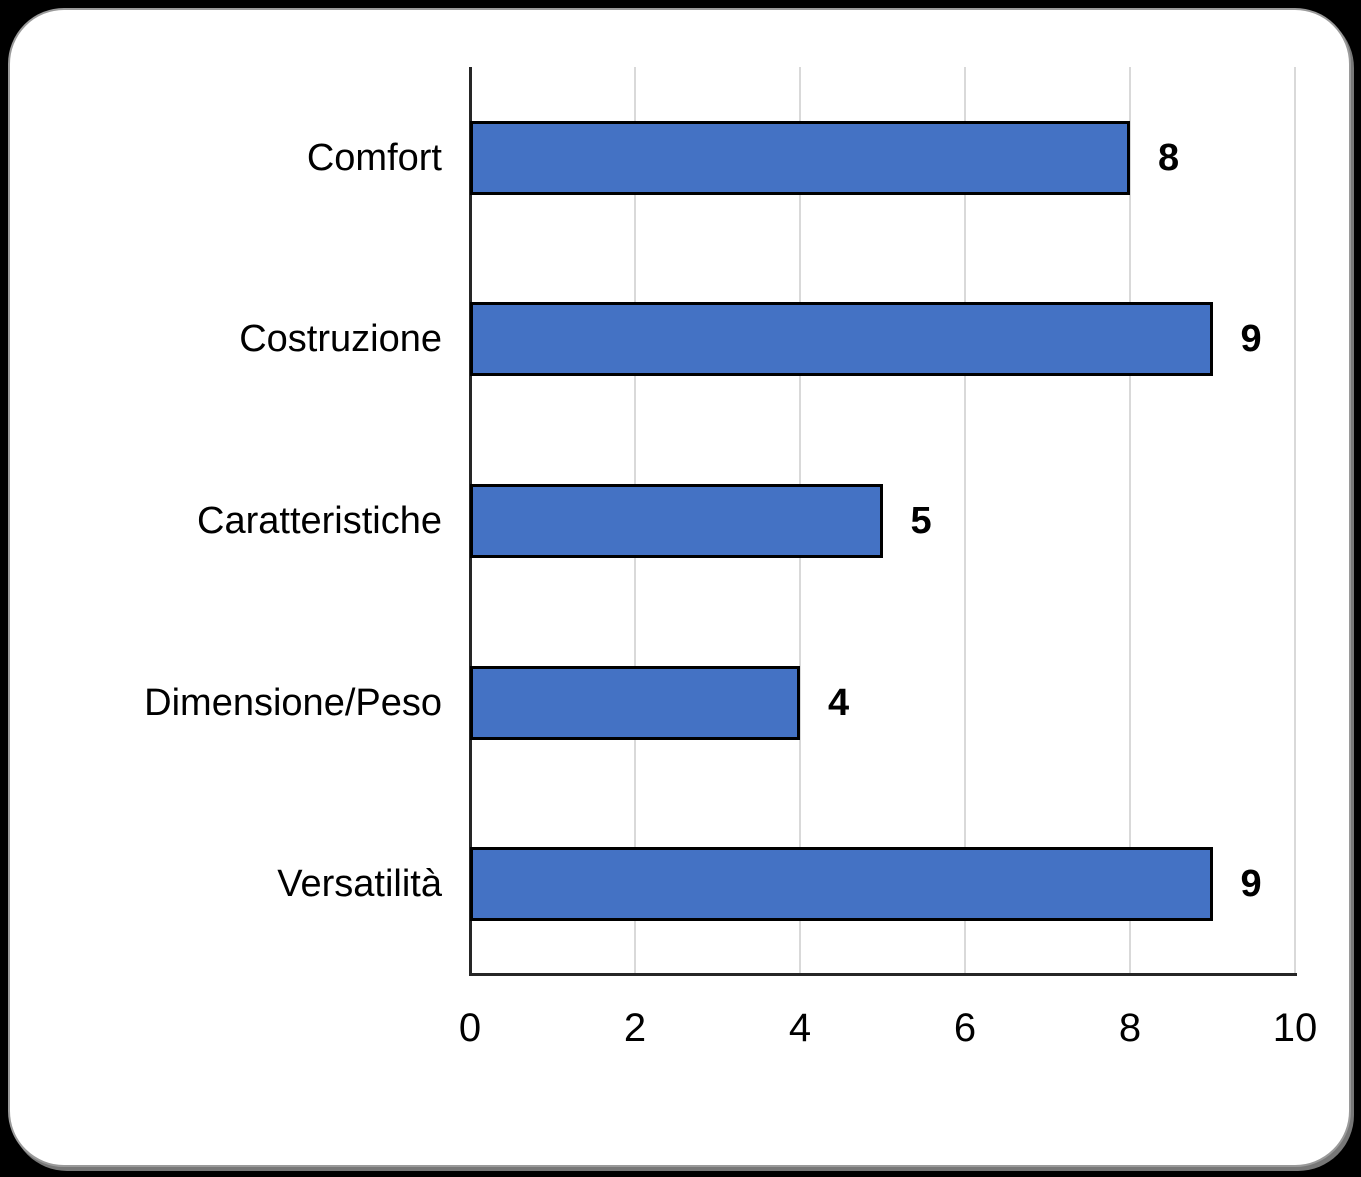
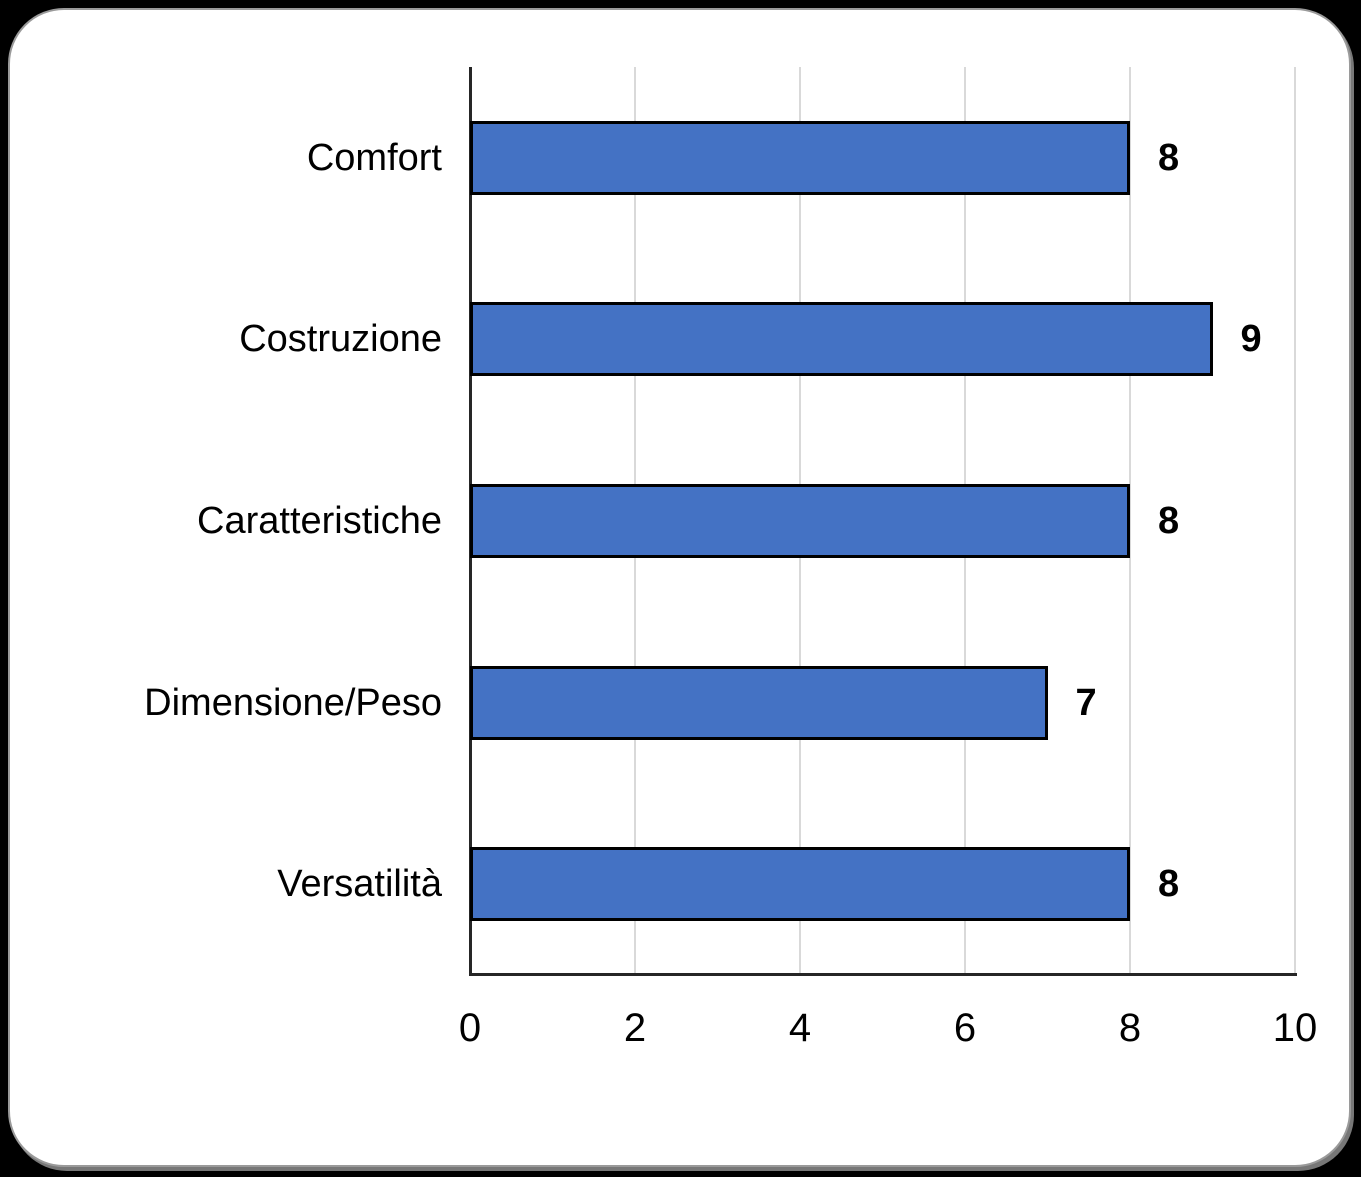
Caratteristiche: 5 -> 8
Dimensione/Peso: 4 -> 7
Versatilità: 9 -> 8
